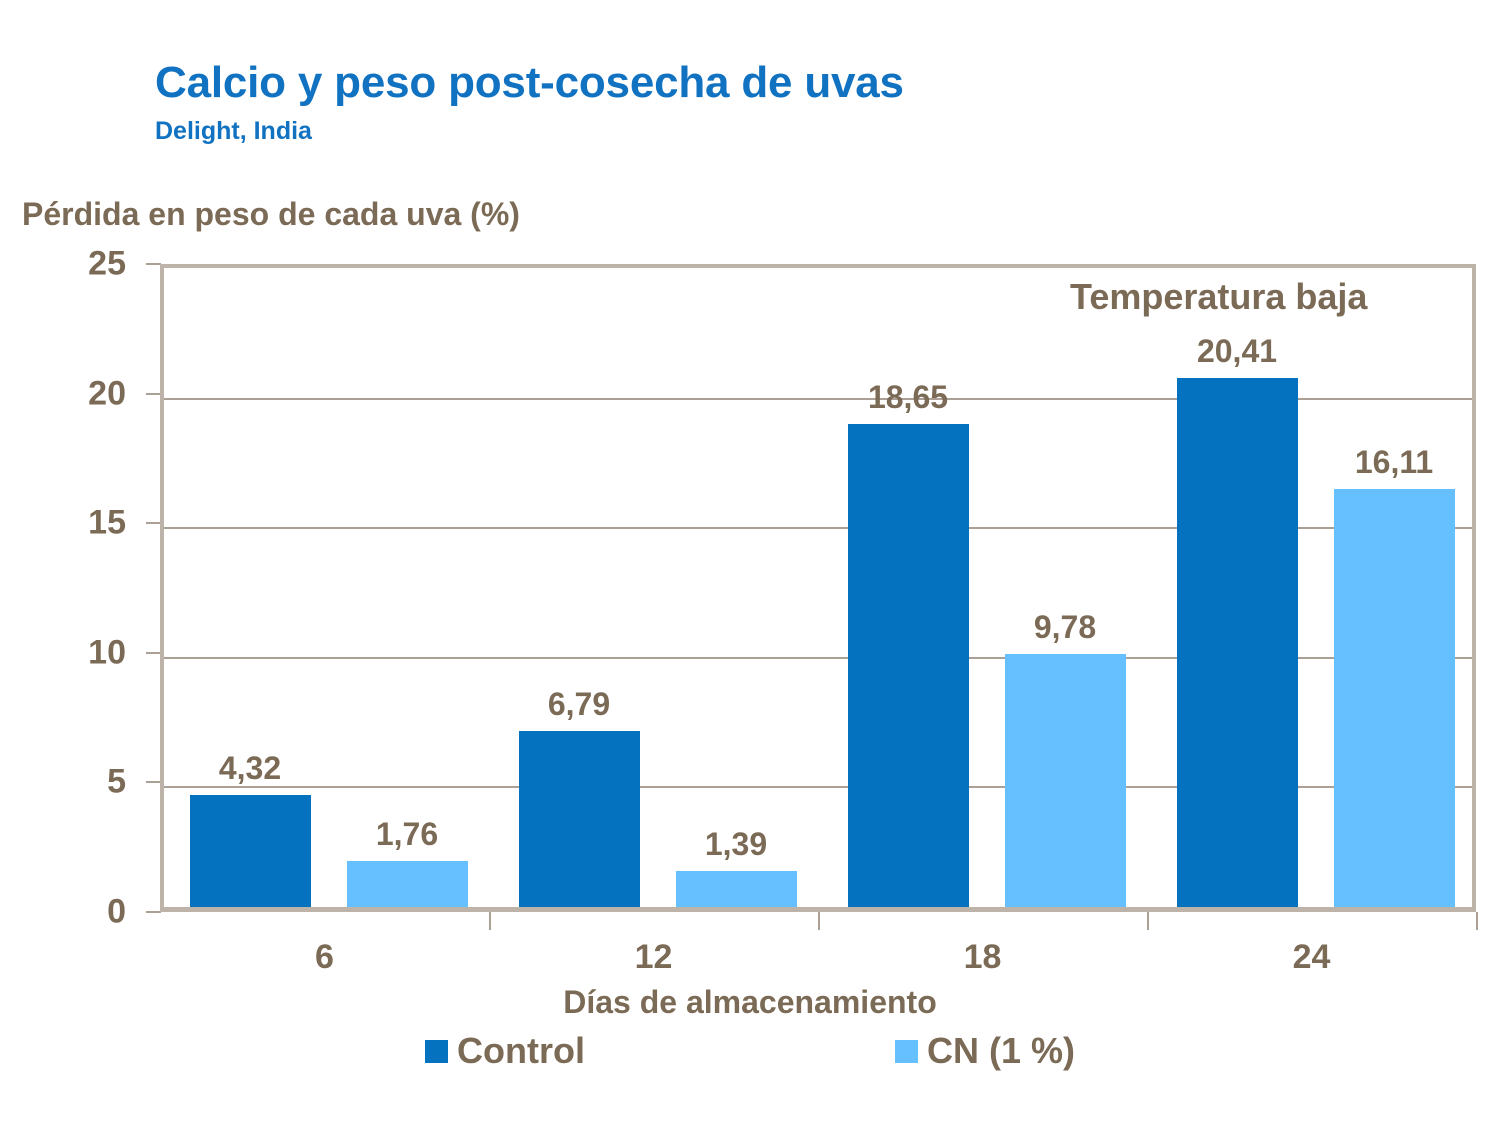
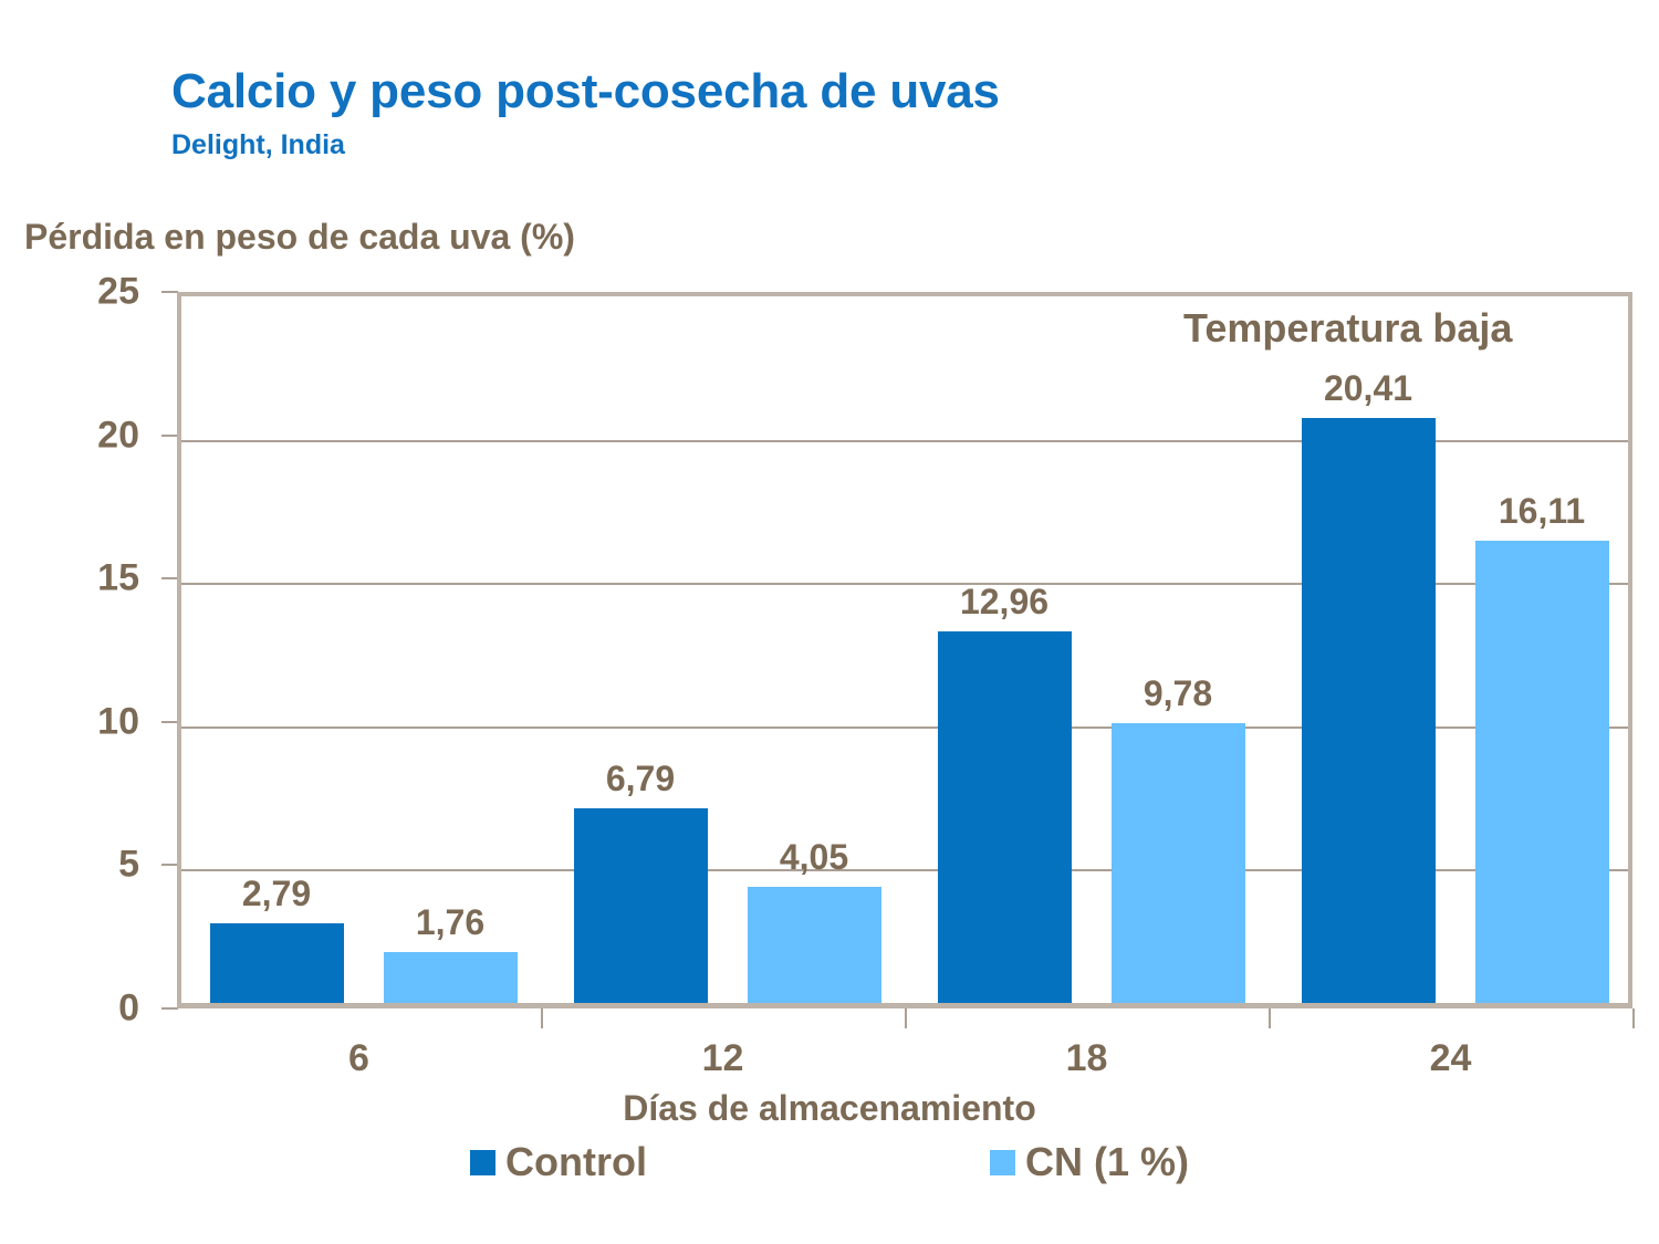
Control/6: 4,32 -> 2,79
CN (1 %)/12: 1,39 -> 4,05
Control/18: 18,65 -> 12,96
